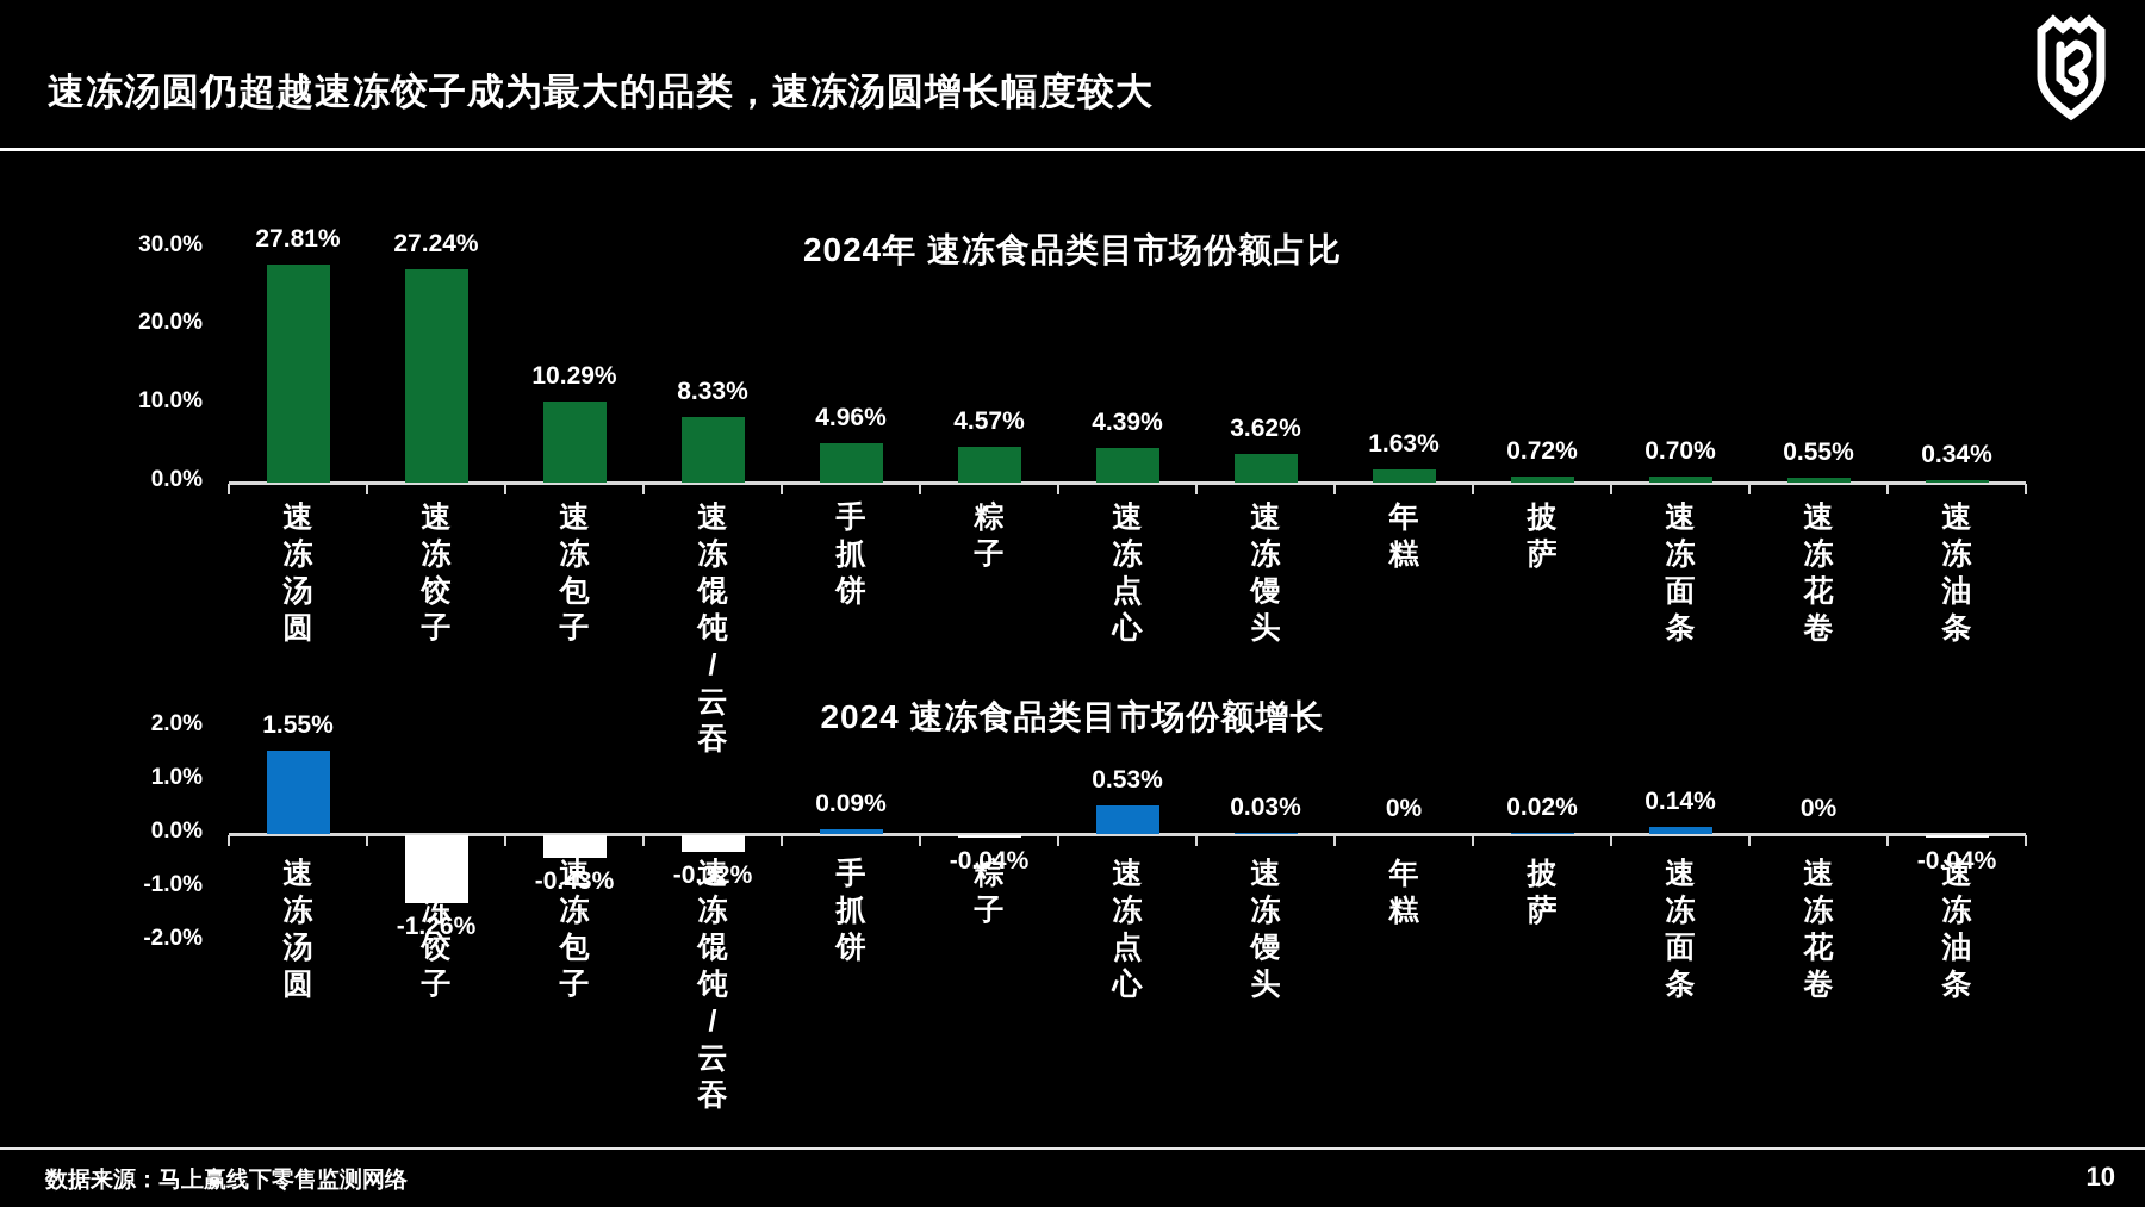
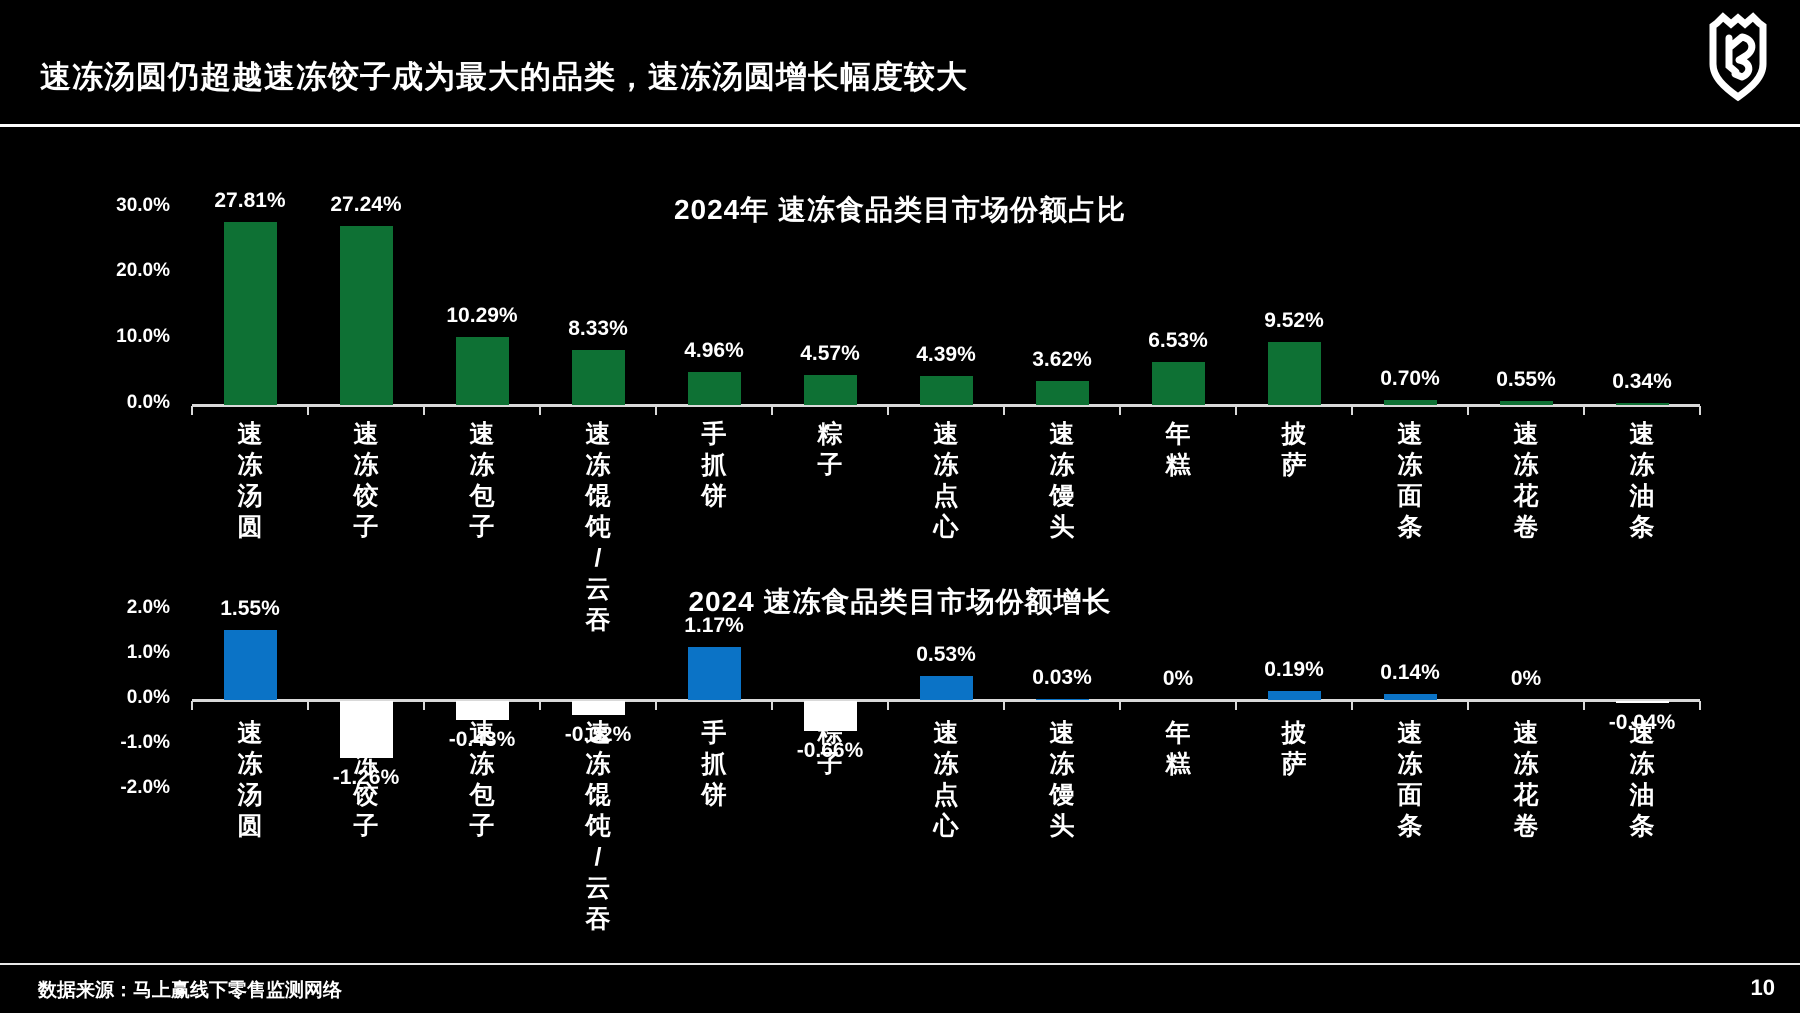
2024年 速冻食品类目市场份额占比/年糕: 1.63% -> 6.53%
2024年 速冻食品类目市场份额占比/披萨: 0.72% -> 9.52%
2024 速冻食品类目市场份额增长/手抓饼: 0.09% -> 1.17%
2024 速冻食品类目市场份额增长/粽子: -0.04% -> -0.66%
2024 速冻食品类目市场份额增长/披萨: 0.02% -> 0.19%
